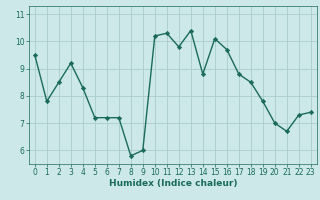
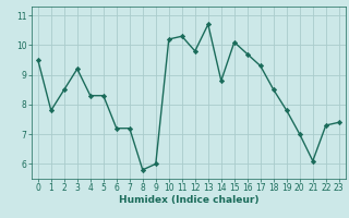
5: 7.2 -> 8.3
13: 10.4 -> 10.7
17: 8.8 -> 9.3
21: 6.7 -> 6.1
